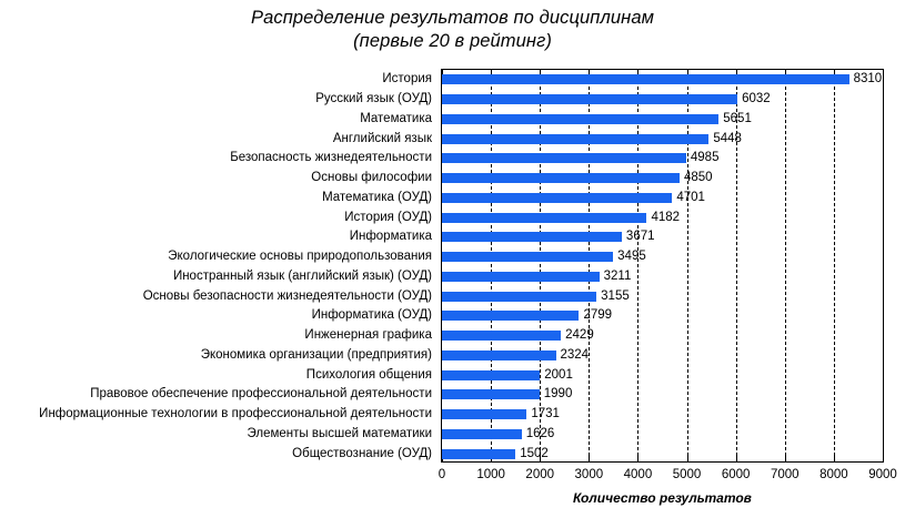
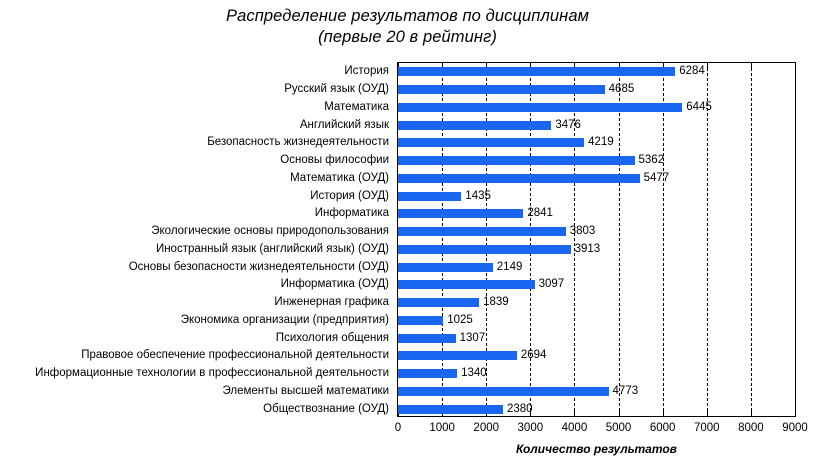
История: 8310 -> 6284
Русский язык (ОУД): 6032 -> 4685
Математика: 5651 -> 6445
Английский язык: 5448 -> 3476
Безопасность жизнедеятельности: 4985 -> 4219
Основы философии: 4850 -> 5362
Математика (ОУД): 4701 -> 5477
История (ОУД): 4182 -> 1435
Информатика: 3671 -> 2841
Экологические основы природопользования: 3495 -> 3803
Иностранный язык (английский язык) (ОУД): 3211 -> 3913
Основы безопасности жизнедеятельности (ОУД): 3155 -> 2149
Информатика (ОУД): 2799 -> 3097
Инженерная графика: 2429 -> 1839
Экономика организации (предприятия): 2324 -> 1025
Психология общения: 2001 -> 1307
Правовое обеспечение профессиональной деятельности: 1990 -> 2694
Информационные технологии в профессиональной деятельности: 1731 -> 1340
Элементы высшей математики: 1626 -> 4773
Обществознание (ОУД): 1502 -> 2380
